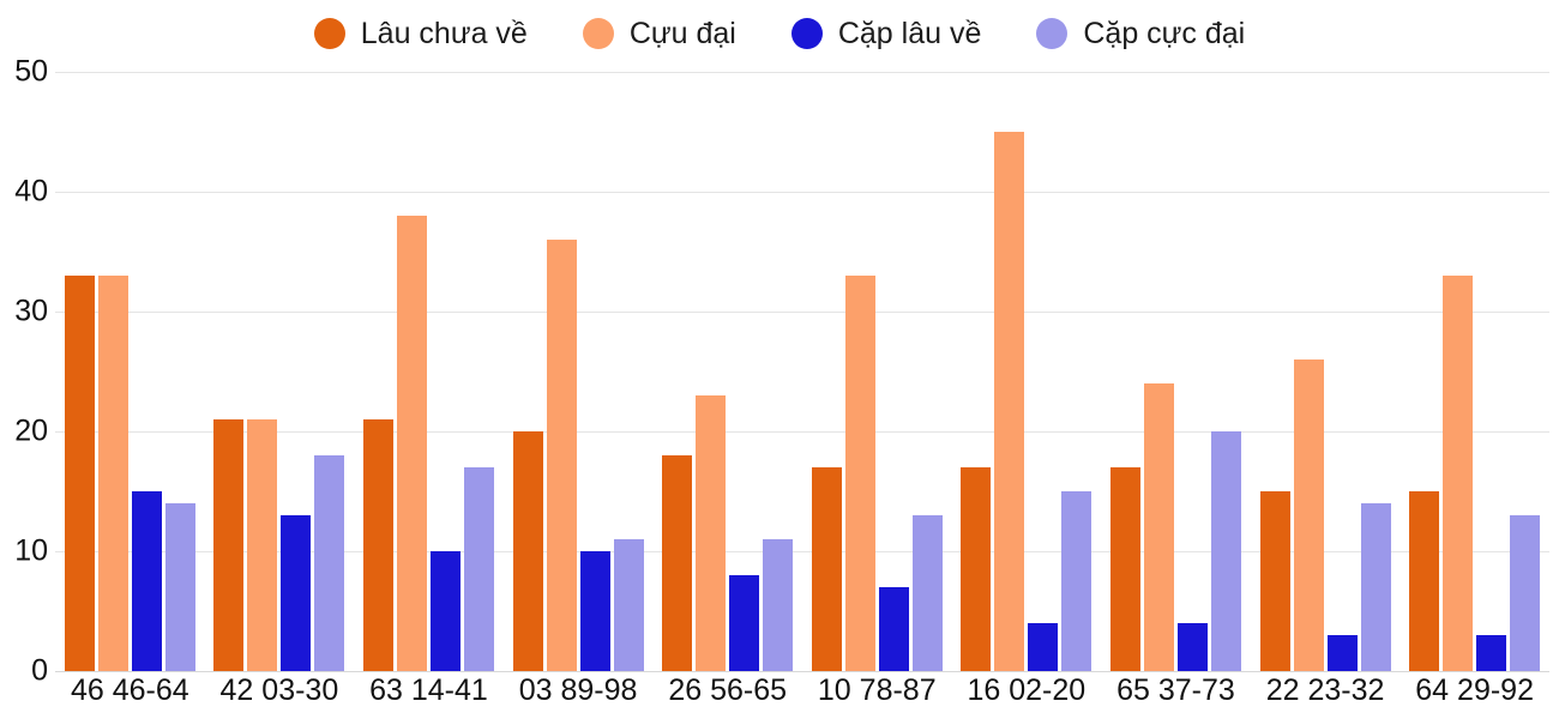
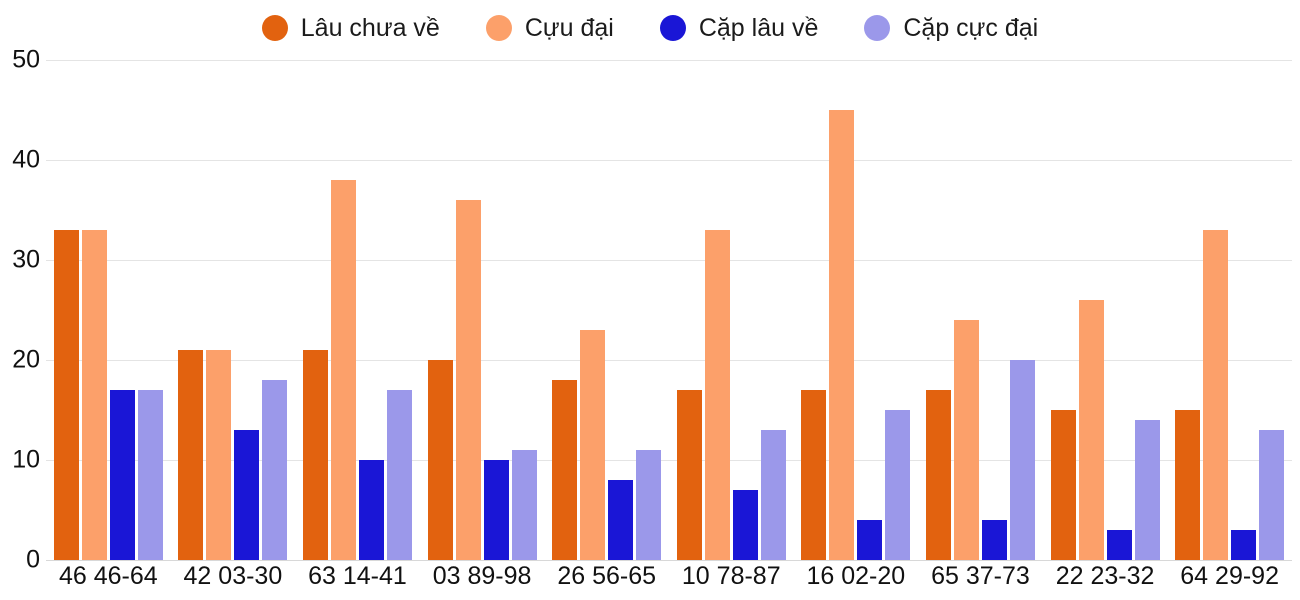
Cặp lâu về/46 46-64: 15 -> 17
Cặp cực đại/46 46-64: 14 -> 17
